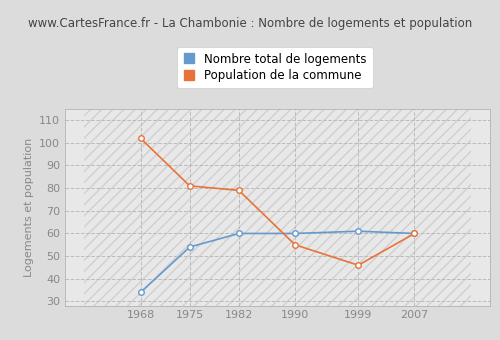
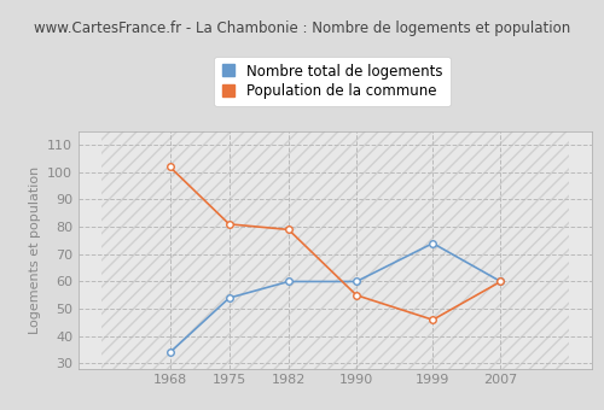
Nombre total de logements/1999: 61 -> 74
